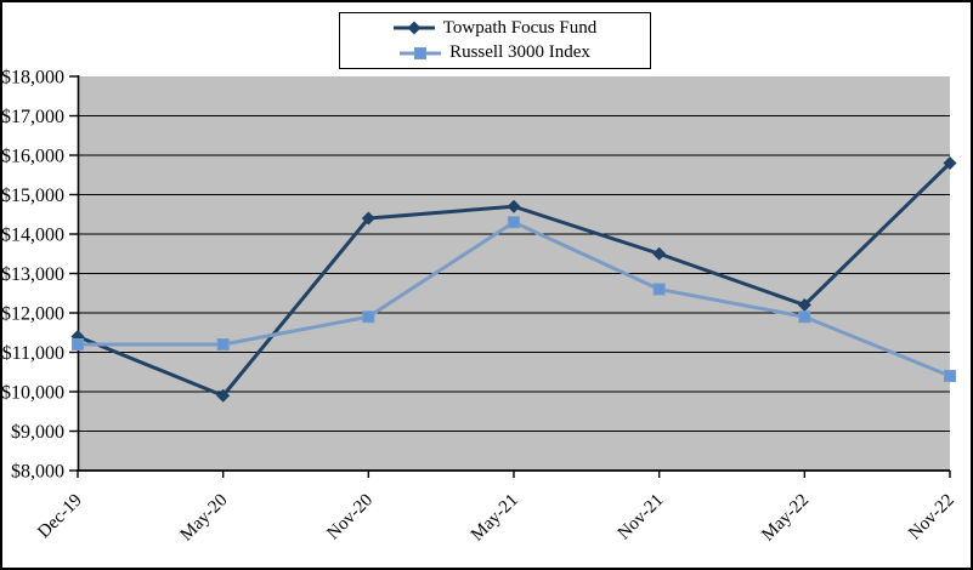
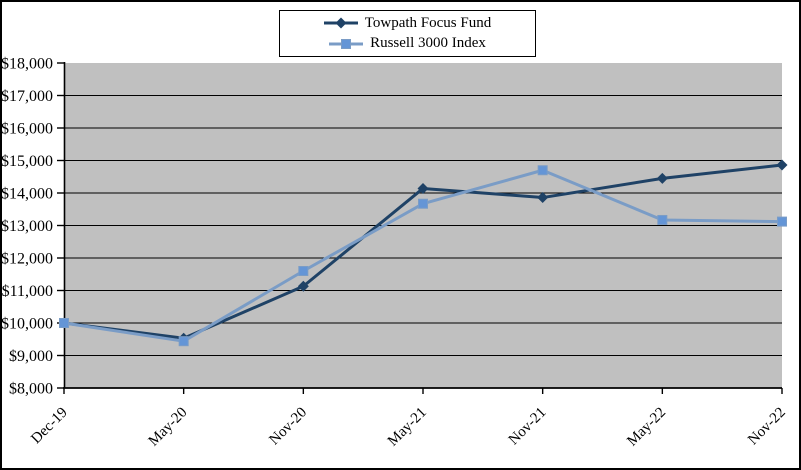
Towpath Focus Fund/Dec-19: $11400 -> $10000
Russell 3000 Index/Dec-19: $11200 -> $10000
Towpath Focus Fund/May-20: $9900 -> $9500
Russell 3000 Index/May-20: $11200 -> $9400
Towpath Focus Fund/Nov-20: $14400 -> $11100
Russell 3000 Index/Nov-20: $11900 -> $11600
Towpath Focus Fund/May-21: $14700 -> $14100
Russell 3000 Index/May-21: $14300 -> $13700
Towpath Focus Fund/Nov-21: $13500 -> $13900
Russell 3000 Index/Nov-21: $12600 -> $14700
Towpath Focus Fund/May-22: $12200 -> $14400
Russell 3000 Index/May-22: $11900 -> $13200
Towpath Focus Fund/Nov-22: $15800 -> $14900
Russell 3000 Index/Nov-22: $10400 -> $13100
